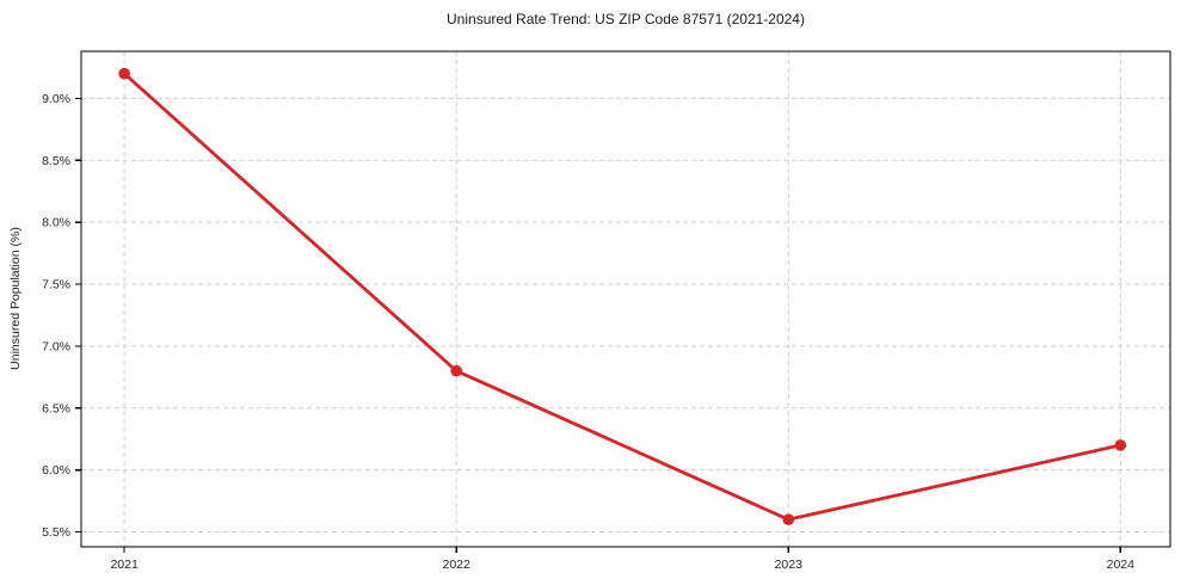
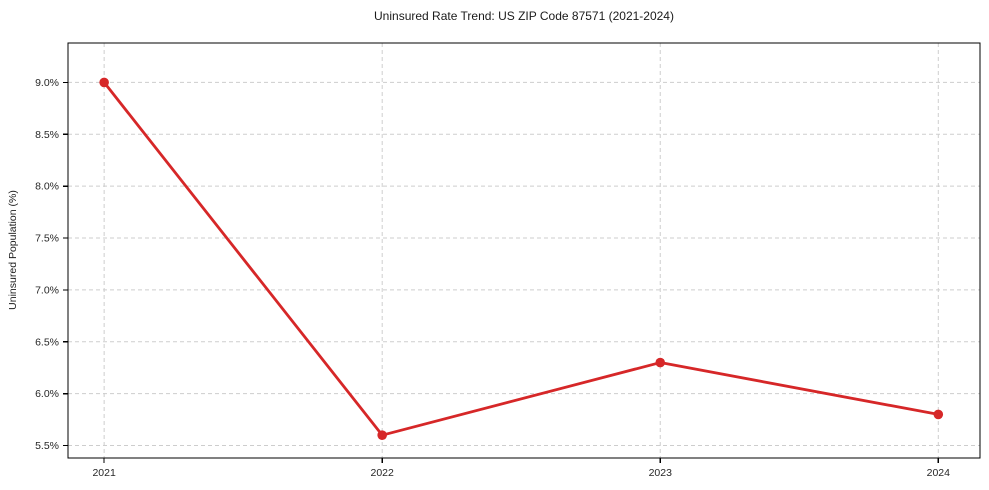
2021: 9.2% -> 9.0%
2022: 6.8% -> 5.6%
2023: 5.6% -> 6.3%
2024: 6.2% -> 5.8%
